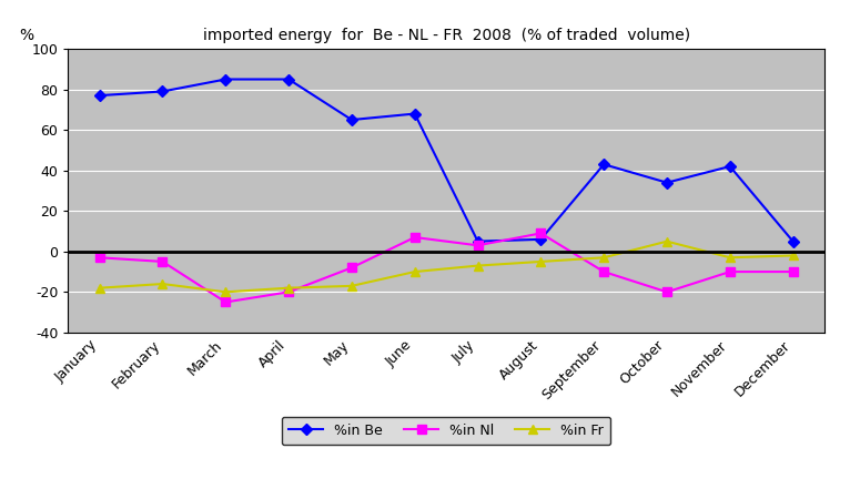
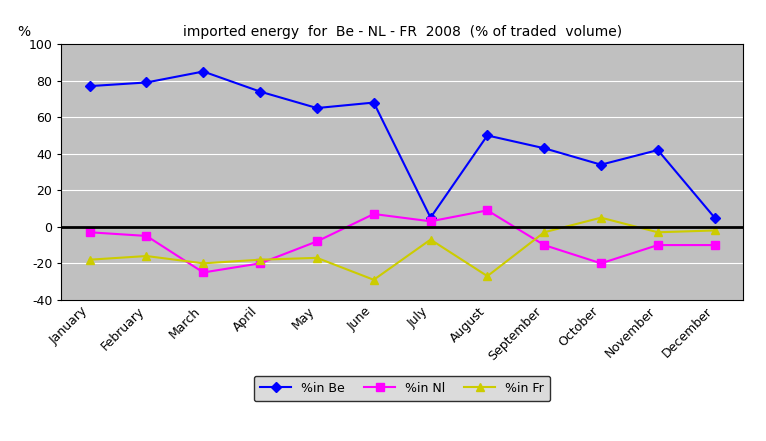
%in Be/April: 85 -> 74
%in Fr/June: -10 -> -29
%in Be/August: 6 -> 50
%in Fr/August: -5 -> -27
